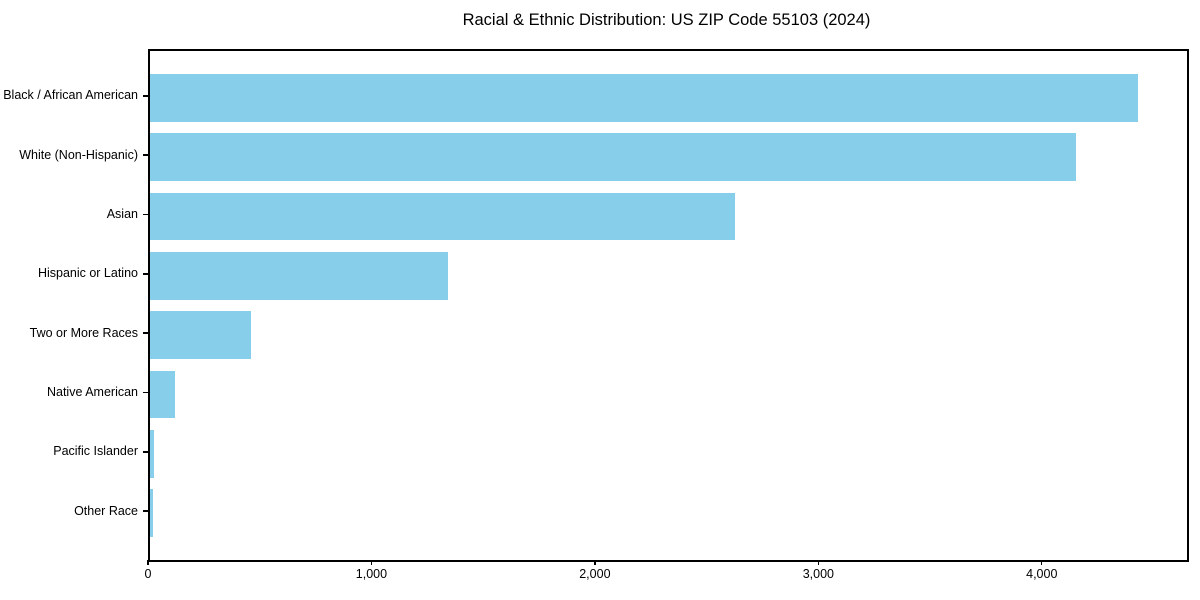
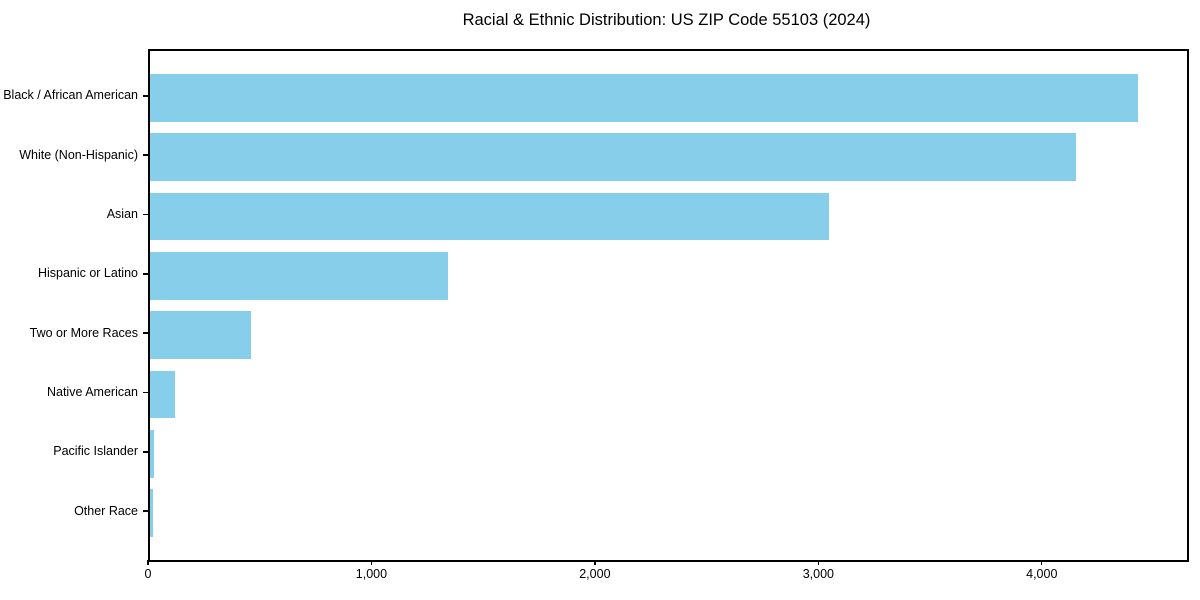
Asian: 2620 -> 3040
